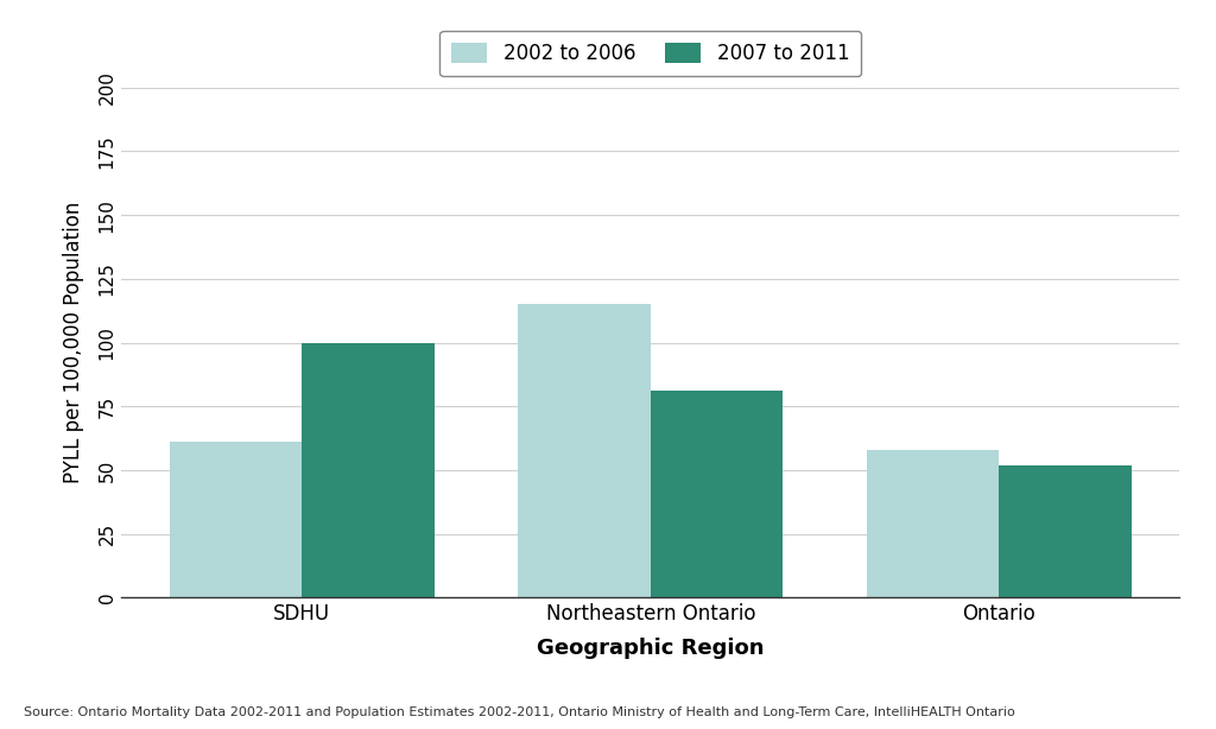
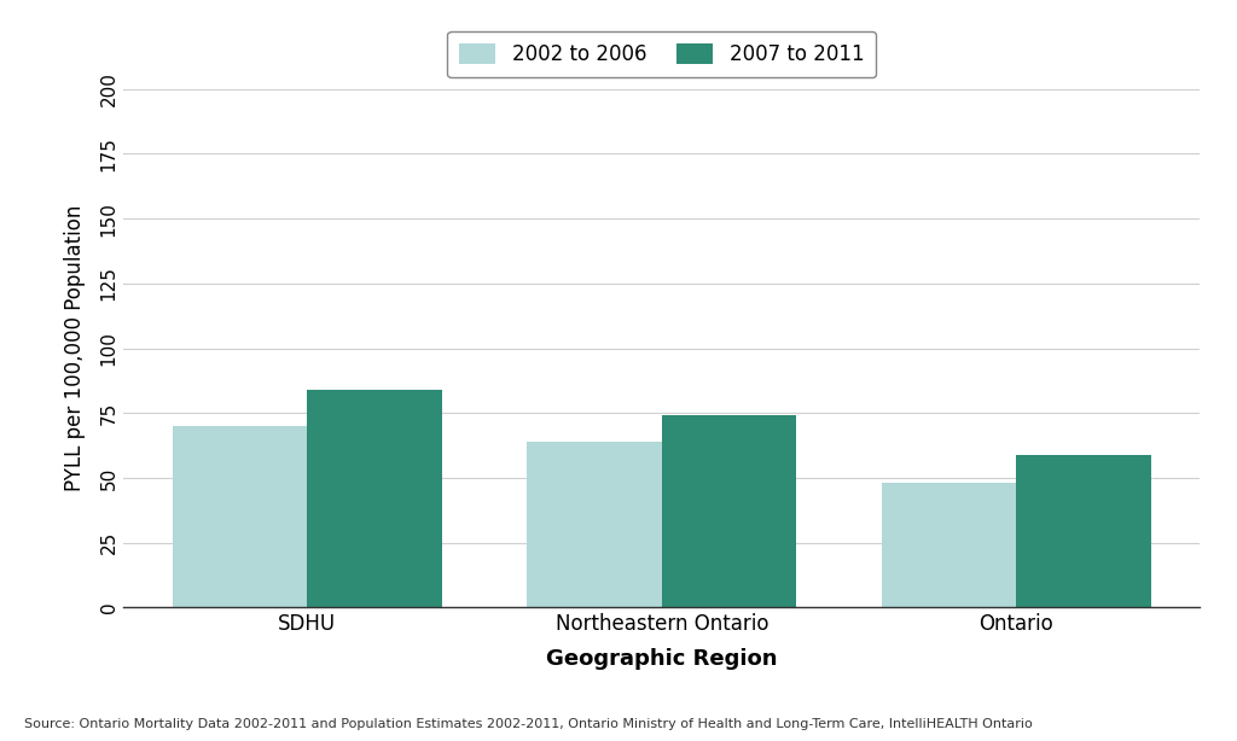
2002 to 2006/SDHU: 61 -> 70
2007 to 2011/SDHU: 100 -> 84
2002 to 2006/Northeastern Ontario: 115 -> 64
2007 to 2011/Northeastern Ontario: 81 -> 74
2002 to 2006/Ontario: 58 -> 48
2007 to 2011/Ontario: 52 -> 59
